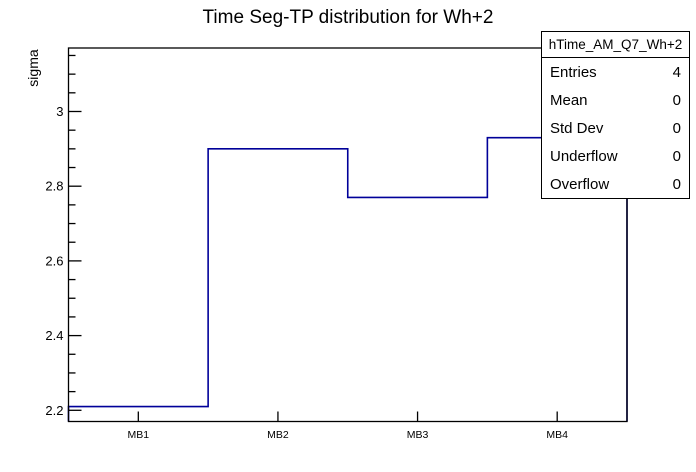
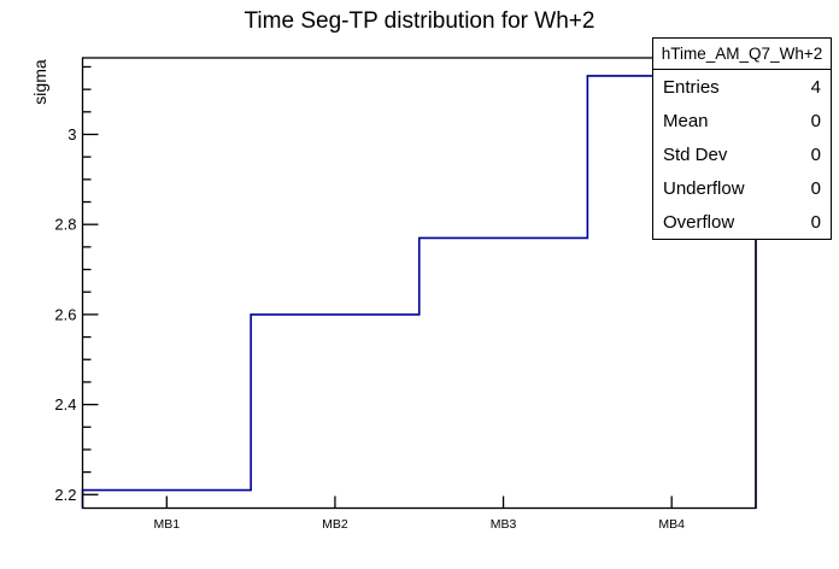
MB2: 2.90 -> 2.60
MB4: 2.93 -> 3.13
